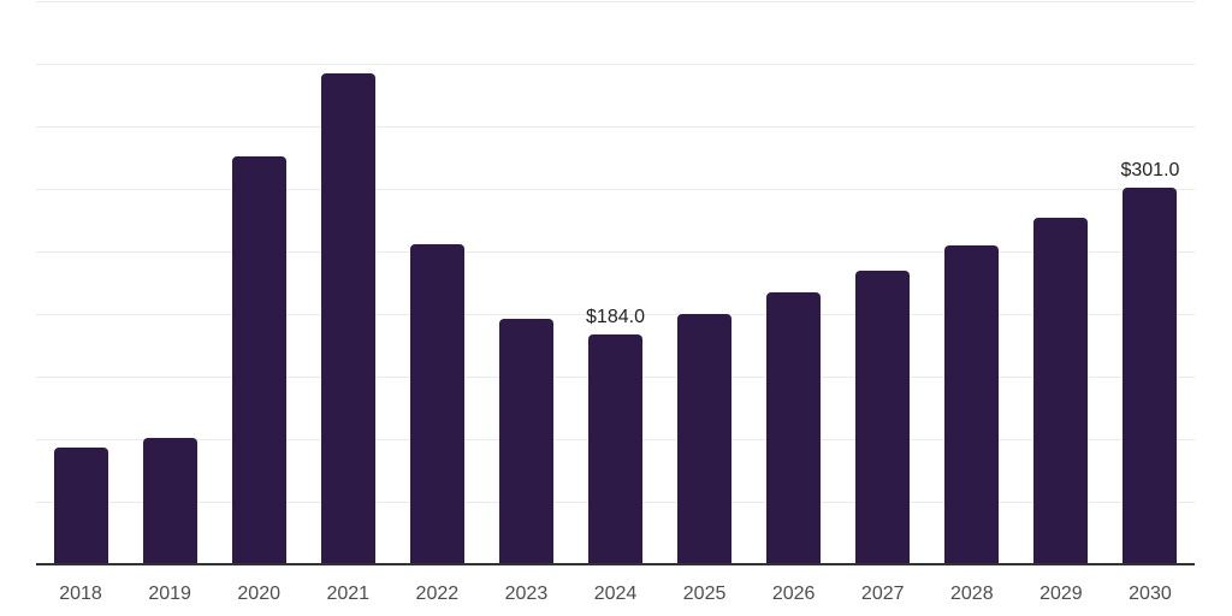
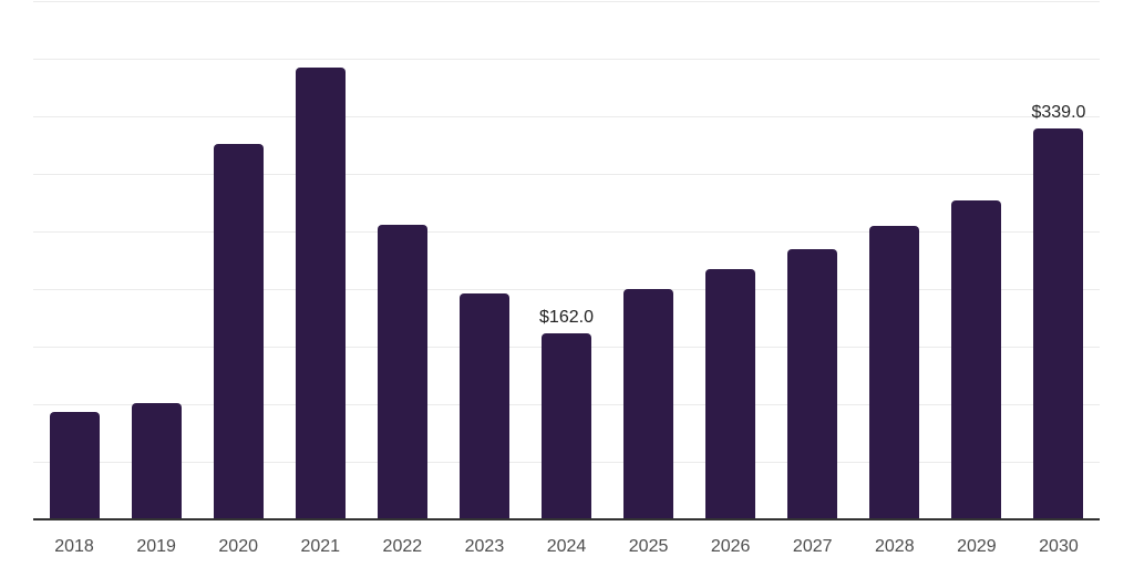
2024: $184.0 -> $162.0
2030: $301.0 -> $339.0
